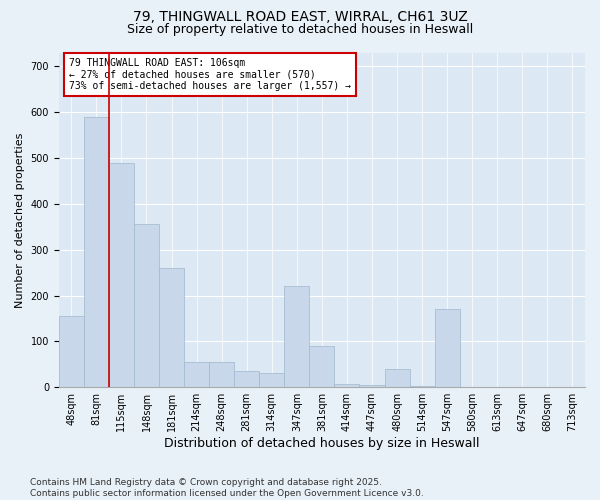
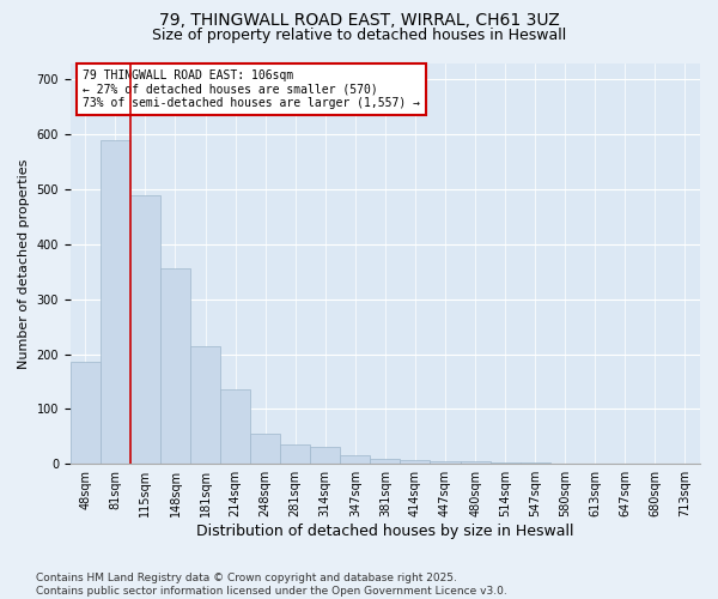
48sqm: 155 -> 185
181sqm: 260 -> 215
214sqm: 55 -> 135
347sqm: 220 -> 15
381sqm: 90 -> 10
480sqm: 40 -> 4
547sqm: 170 -> 2
